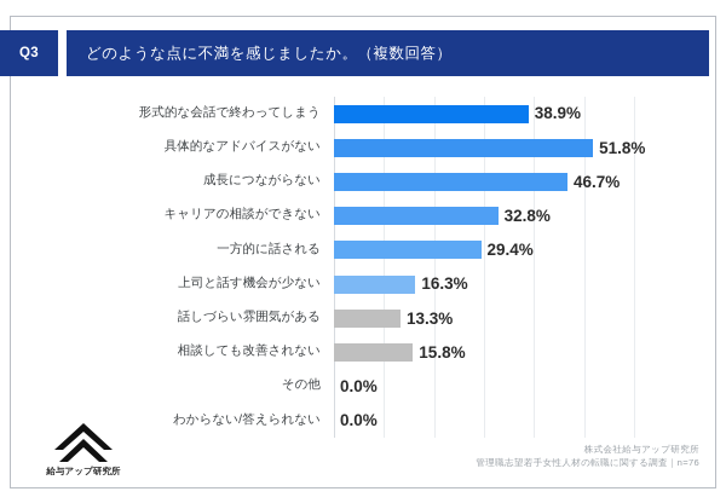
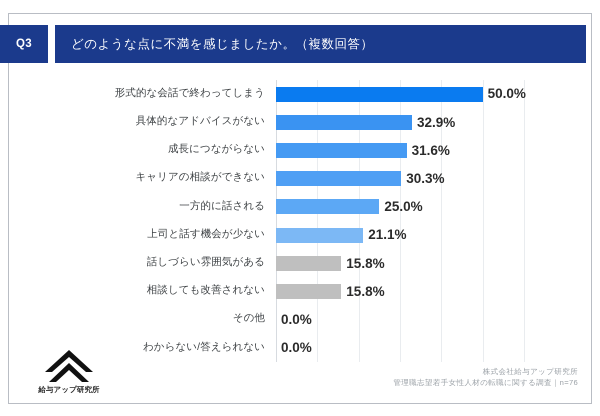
形式的な会話で終わってしまう: 38.9% -> 50.0%
具体的なアドバイスがない: 51.8% -> 32.9%
成長につながらない: 46.7% -> 31.6%
キャリアの相談ができない: 32.8% -> 30.3%
一方的に話される: 29.4% -> 25.0%
上司と話す機会が少ない: 16.3% -> 21.1%
話しづらい雰囲気がある: 13.3% -> 15.8%
